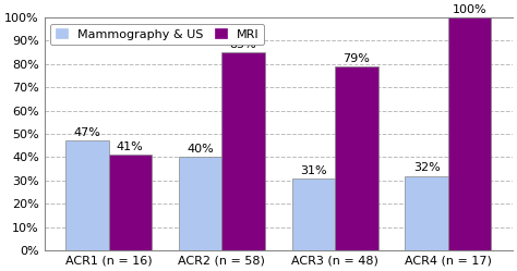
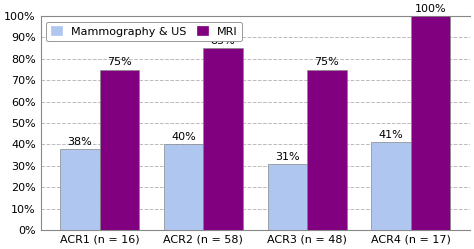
Mammography & US/ACR1 (n = 16): 47% -> 38%
MRI/ACR1 (n = 16): 41% -> 75%
MRI/ACR3 (n = 48): 79% -> 75%
Mammography & US/ACR4 (n = 17): 32% -> 41%
